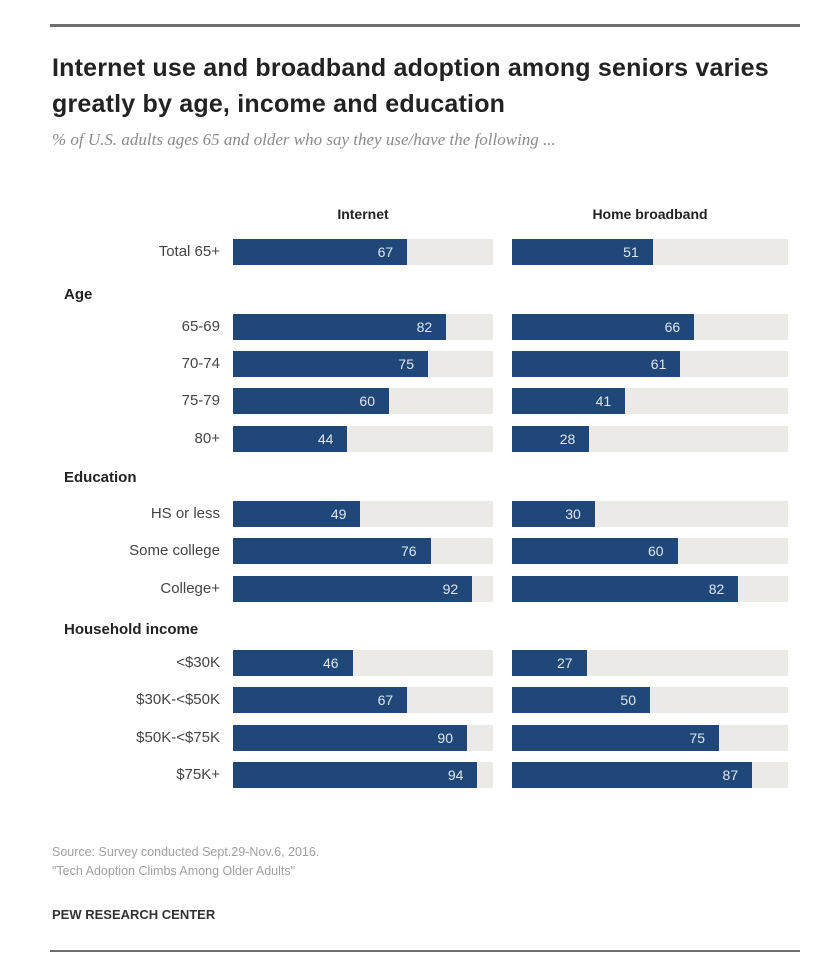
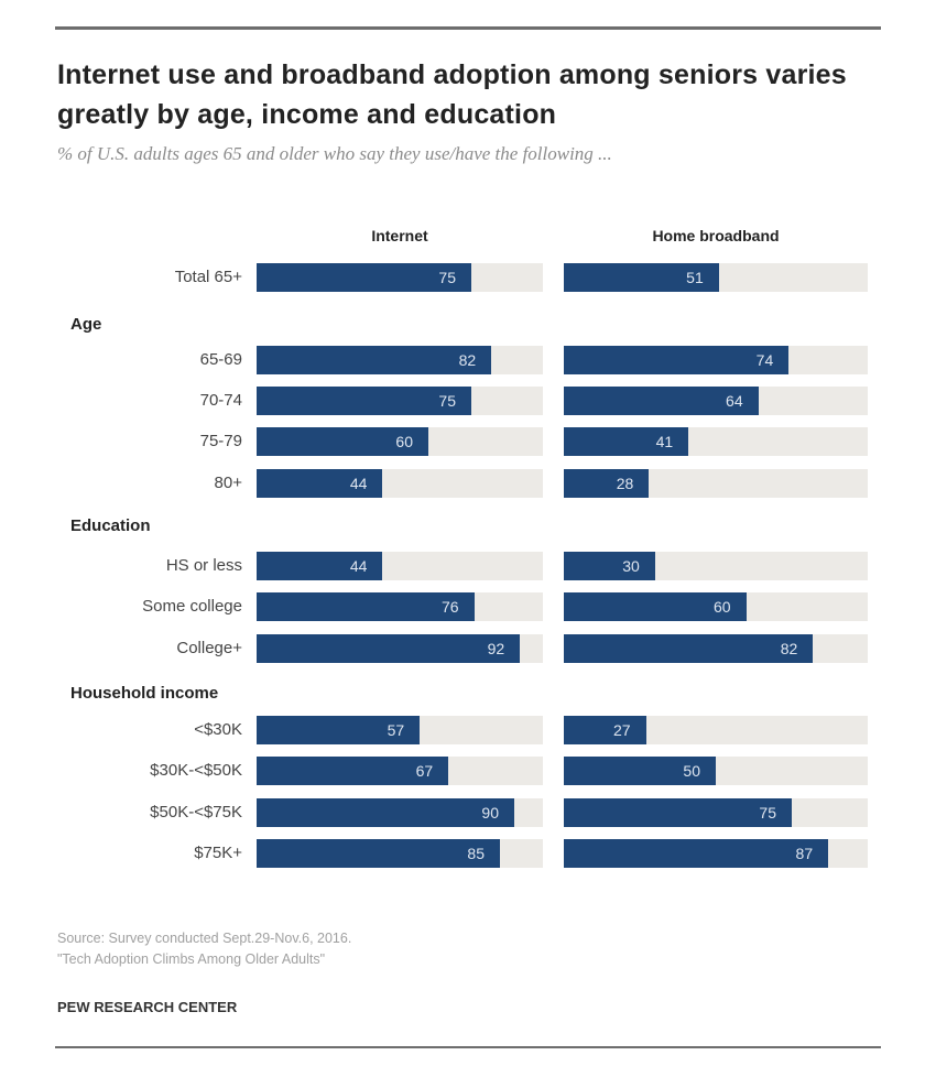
Internet/Total 65+: 67 -> 75
Home broadband/65-69: 66 -> 74
Home broadband/70-74: 61 -> 64
Internet/HS or less: 49 -> 44
Internet/<$30K: 46 -> 57
Internet/$75K+: 94 -> 85
